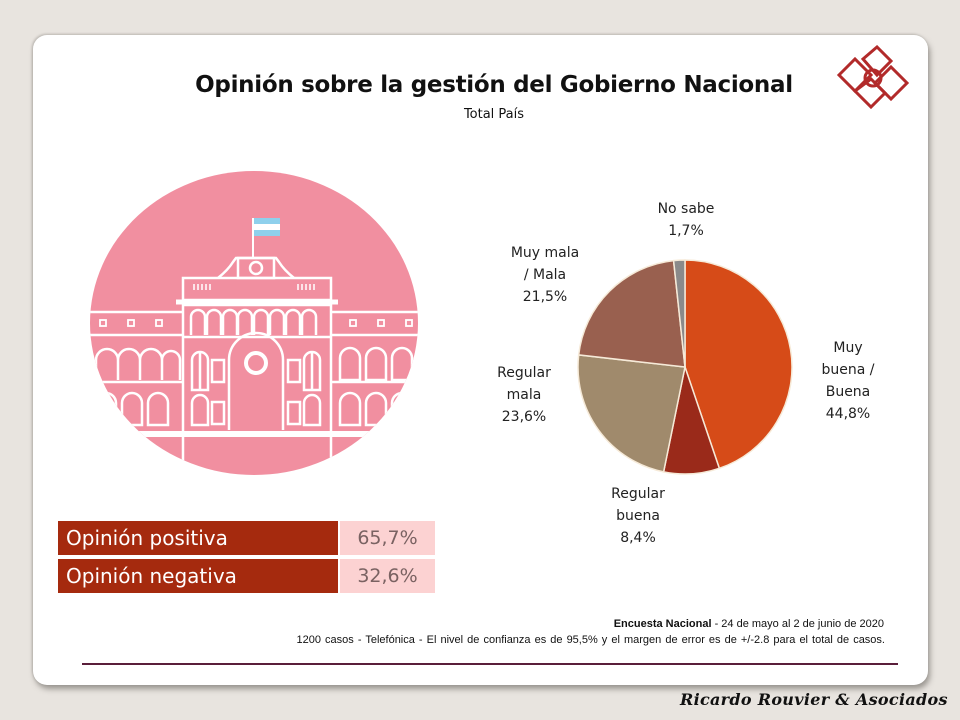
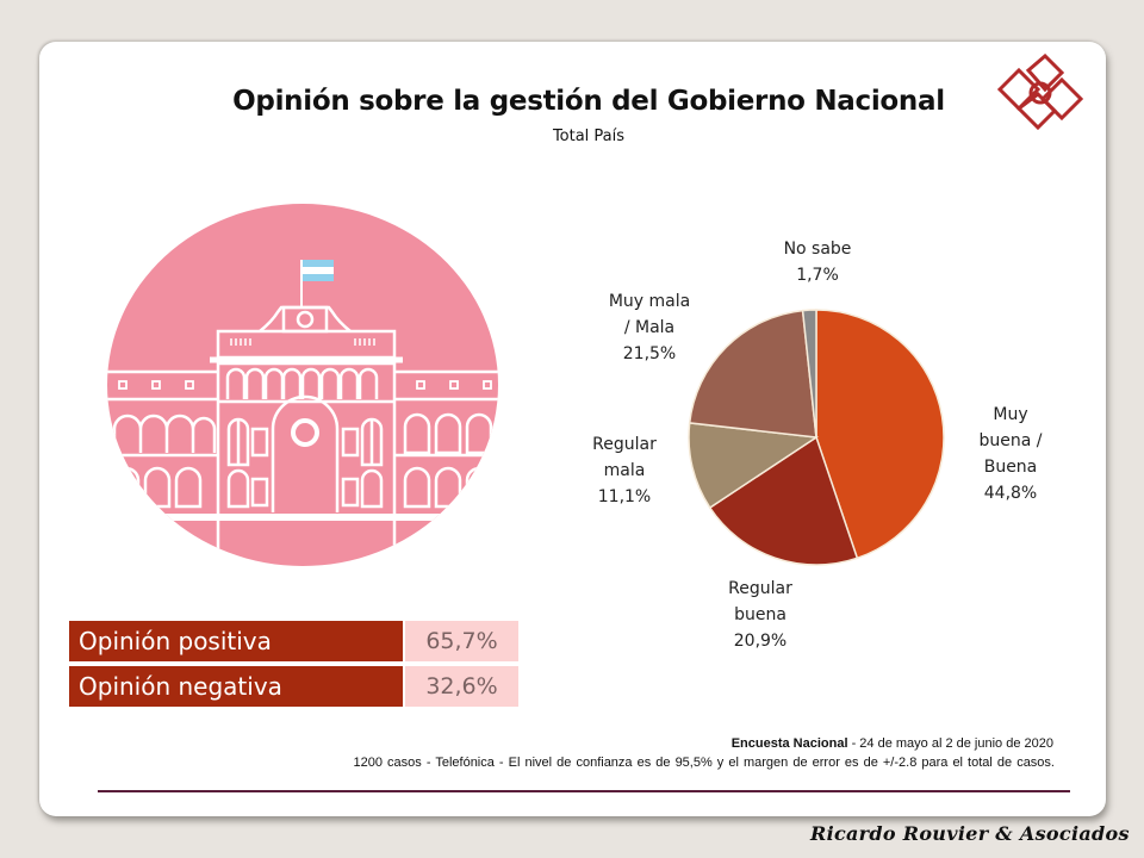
Regular buena: 8,4% -> 20,9%
Regular mala: 23,6% -> 11,1%
